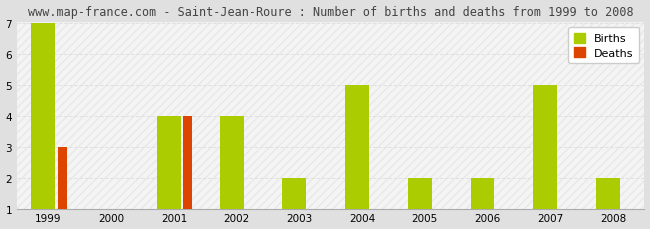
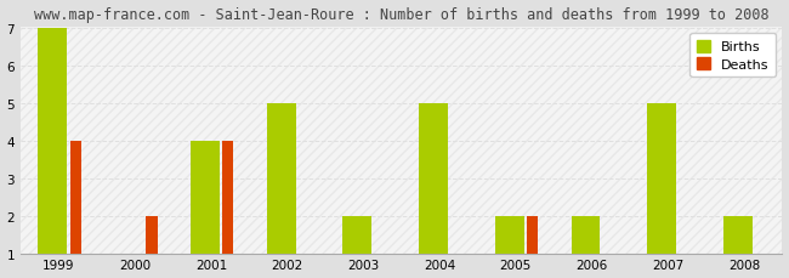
Deaths/1999: 3 -> 4
Deaths/2000: 1 -> 2
Births/2002: 4 -> 5
Deaths/2005: 1 -> 2
